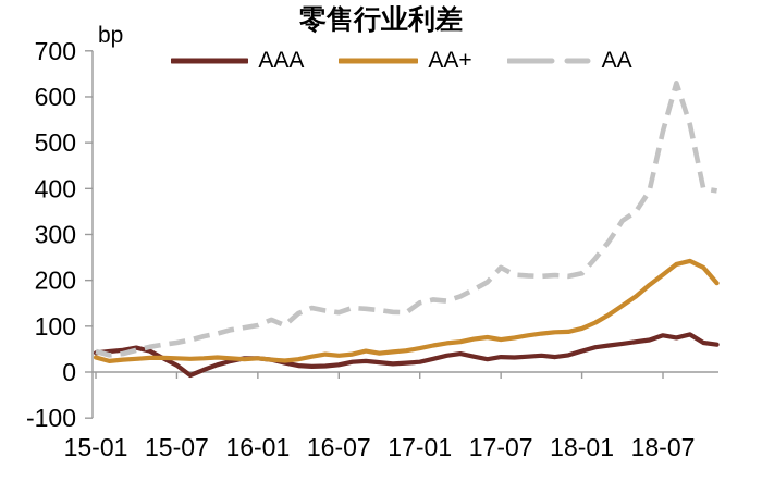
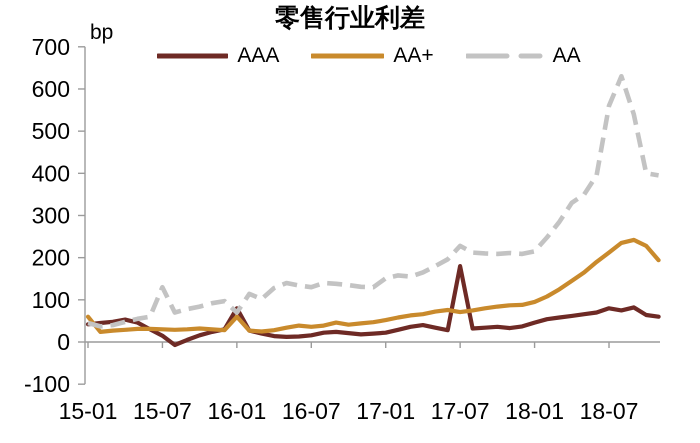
AA+/15-01: 30 -> 60
AA/15-07: 60 -> 130
AAA/16-01: 30 -> 80
AA+/16-01: 30 -> 60
AA/16-01: 100 -> 70
AAA/17-07: 30 -> 180
AA/18-07: 520 -> 560
